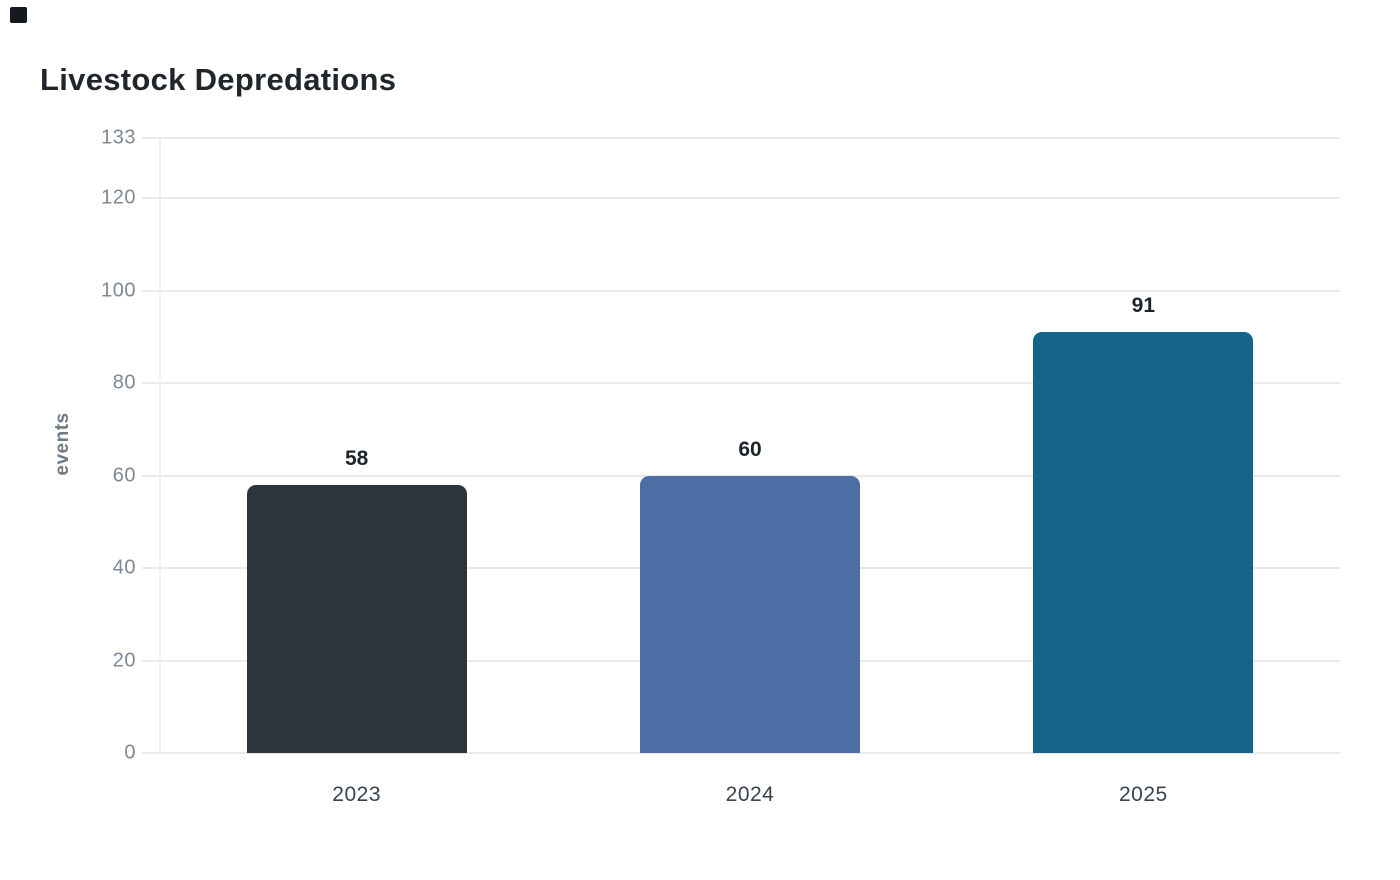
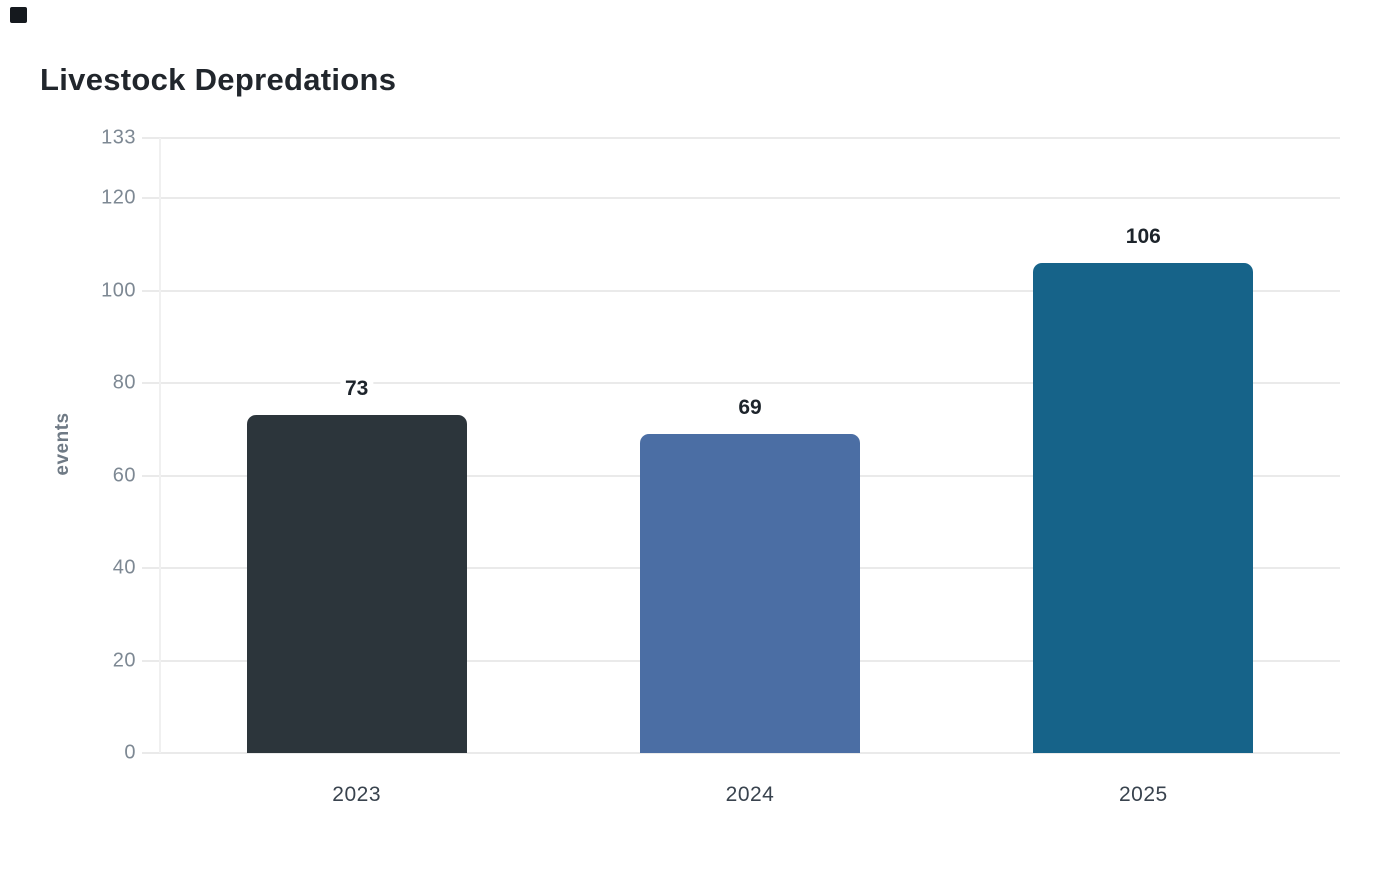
2023: 58 -> 73
2024: 60 -> 69
2025: 91 -> 106
